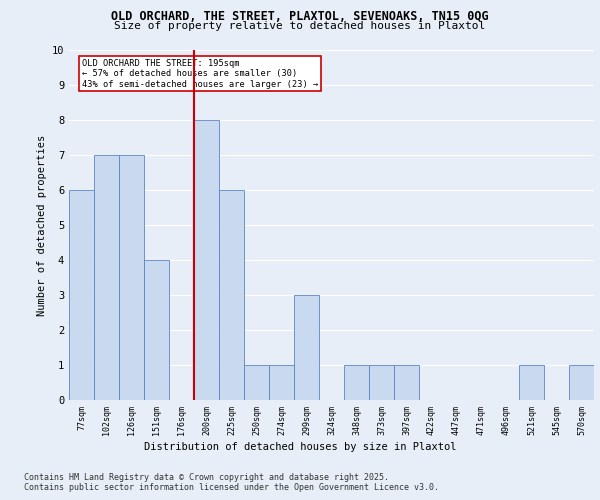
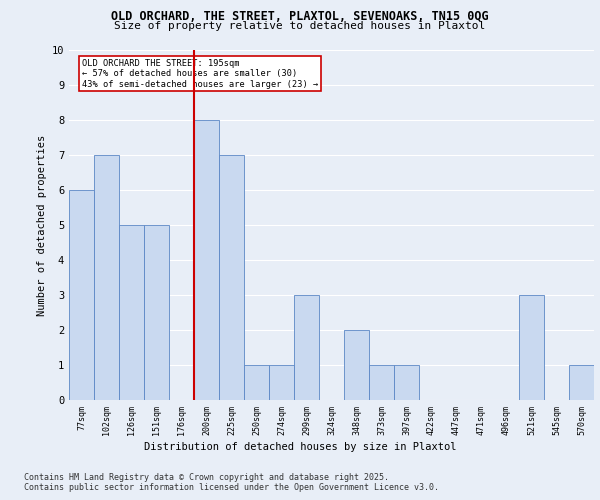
126sqm: 7 -> 5
151sqm: 4 -> 5
225sqm: 6 -> 7
348sqm: 1 -> 2
521sqm: 1 -> 3
